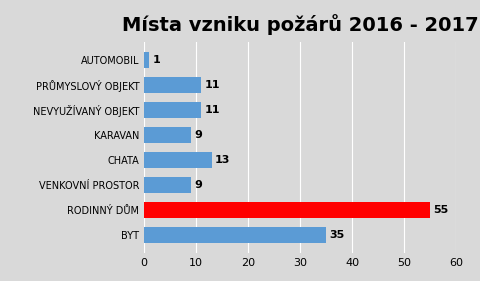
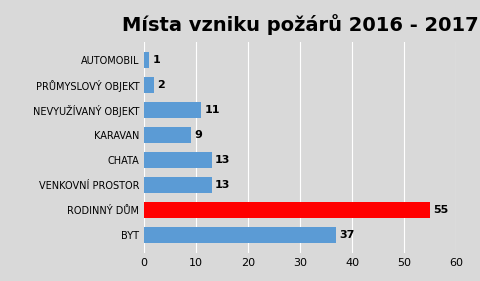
PRŮMYSLOVÝ OBJEKT: 11 -> 2
VENKOVNÍ PROSTOR: 9 -> 13
BYT: 35 -> 37
